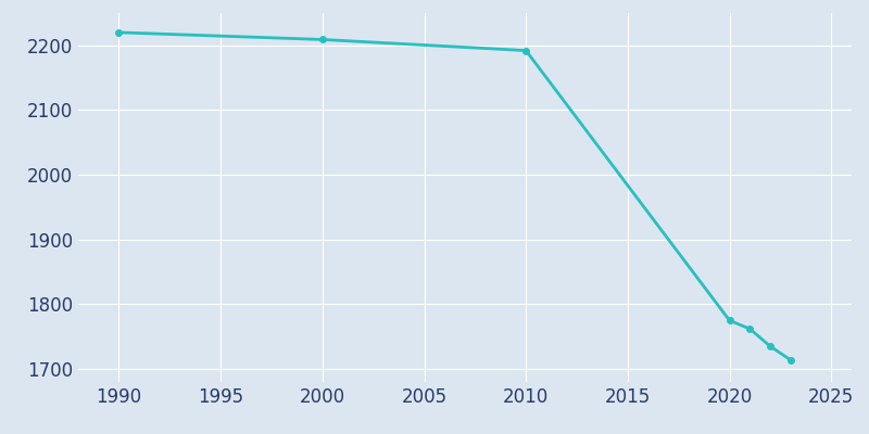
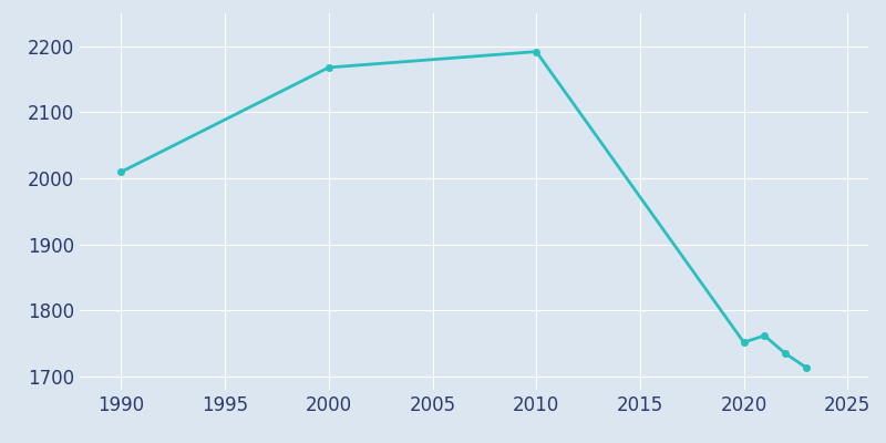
1990: 2220 -> 2010
2000: 2209 -> 2168
2020: 1775 -> 1752
